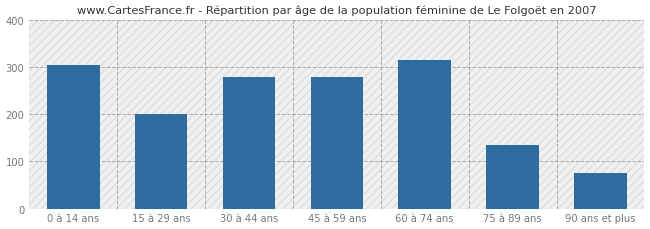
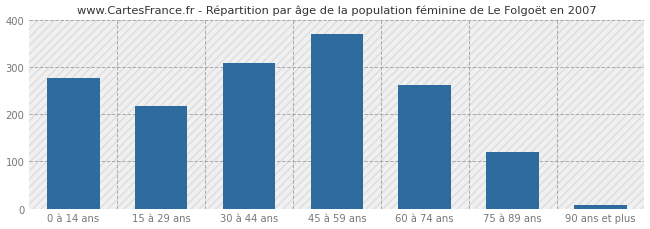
0 à 14 ans: 305 -> 278
15 à 29 ans: 200 -> 218
30 à 44 ans: 280 -> 308
45 à 59 ans: 280 -> 370
60 à 74 ans: 315 -> 262
75 à 89 ans: 135 -> 119
90 ans et plus: 75 -> 8
